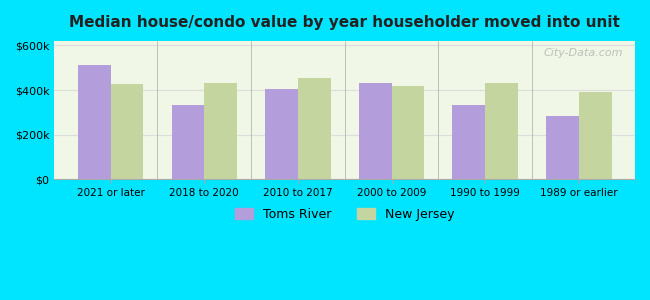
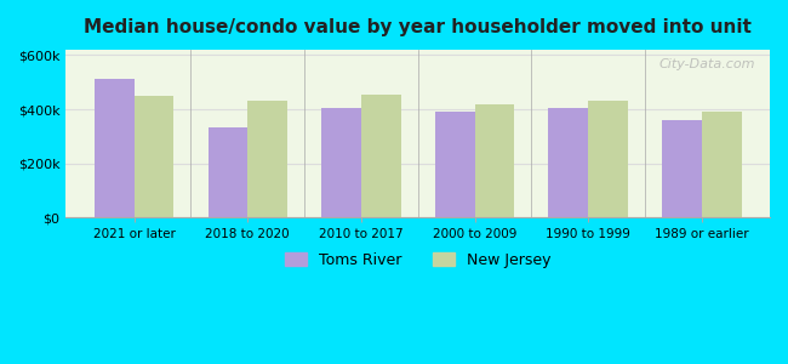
New Jersey/2021 or later: $425k -> $450k
Toms River/2000 to 2009: $430k -> $393k
Toms River/1990 to 1999: $335k -> $405k
Toms River/1989 or earlier: $285k -> $362k
